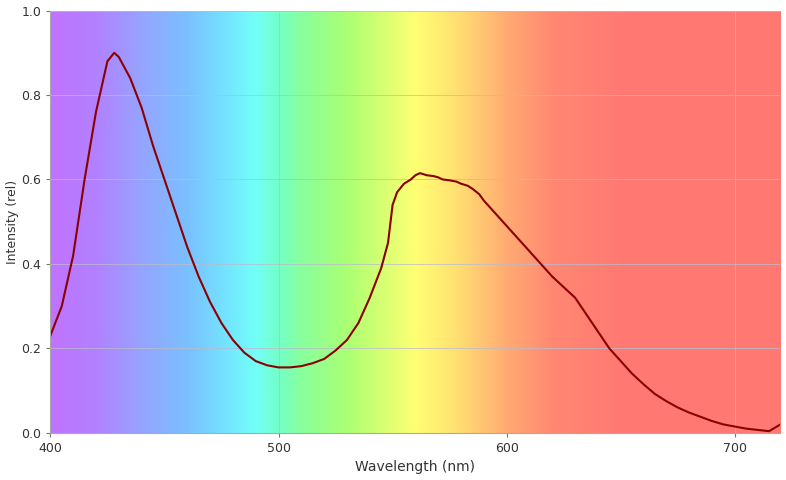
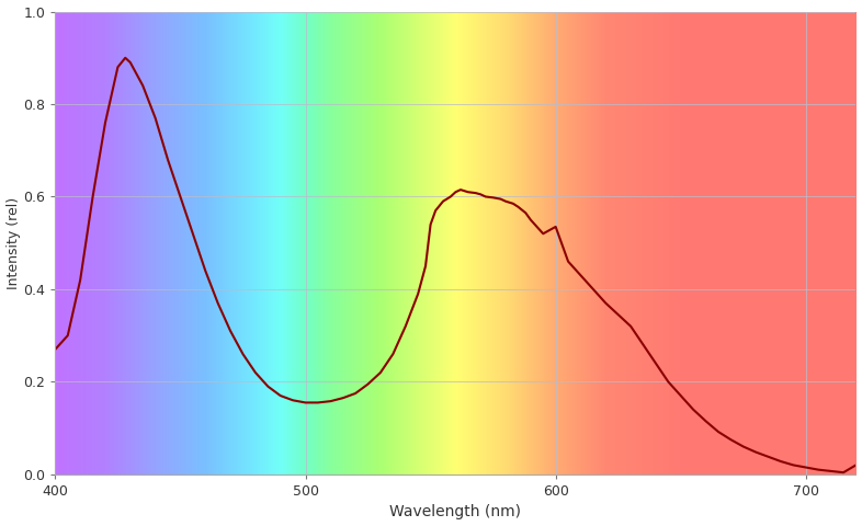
400: 0.230 -> 0.270
600: 0.490 -> 0.535
